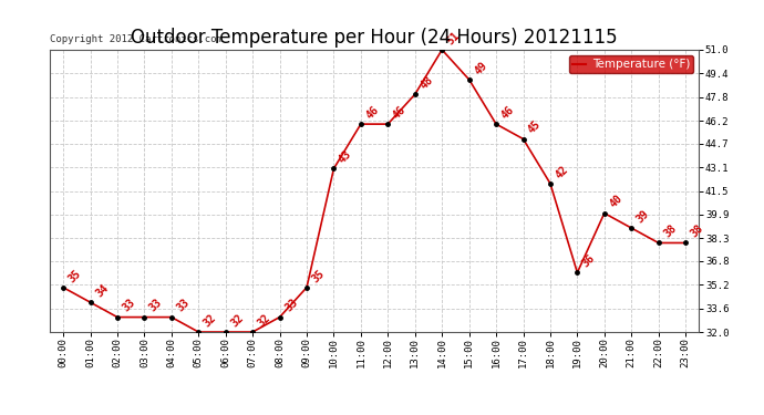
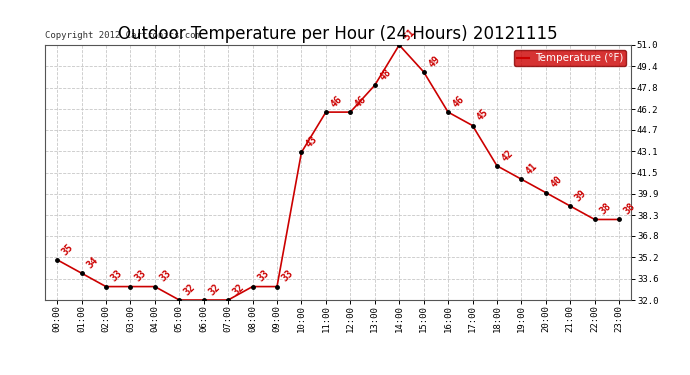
09:00: 35 -> 33
19:00: 36 -> 41
